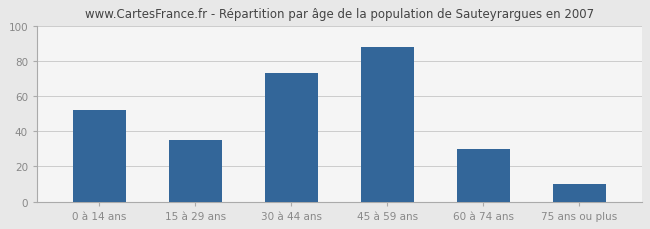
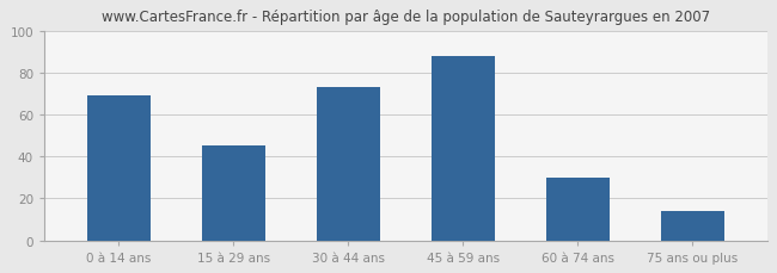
0 à 14 ans: 52 -> 69
15 à 29 ans: 35 -> 45
75 ans ou plus: 10 -> 14
